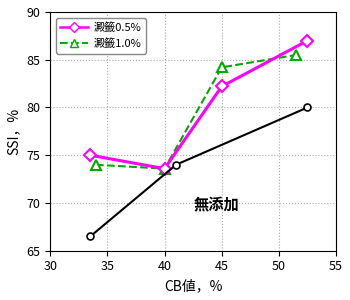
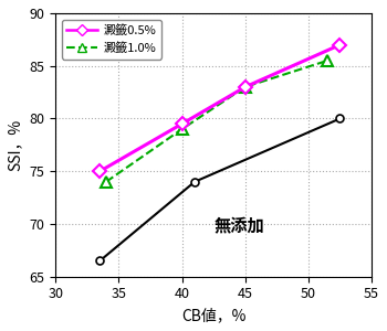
澱籤0.5%/40: 73.6 -> 79.5
澱籤1.0%/40: 73.6 -> 79.0
澱籤0.5%/45: 82.2 -> 83.0
澱籤1.0%/45: 84.2 -> 83.0
